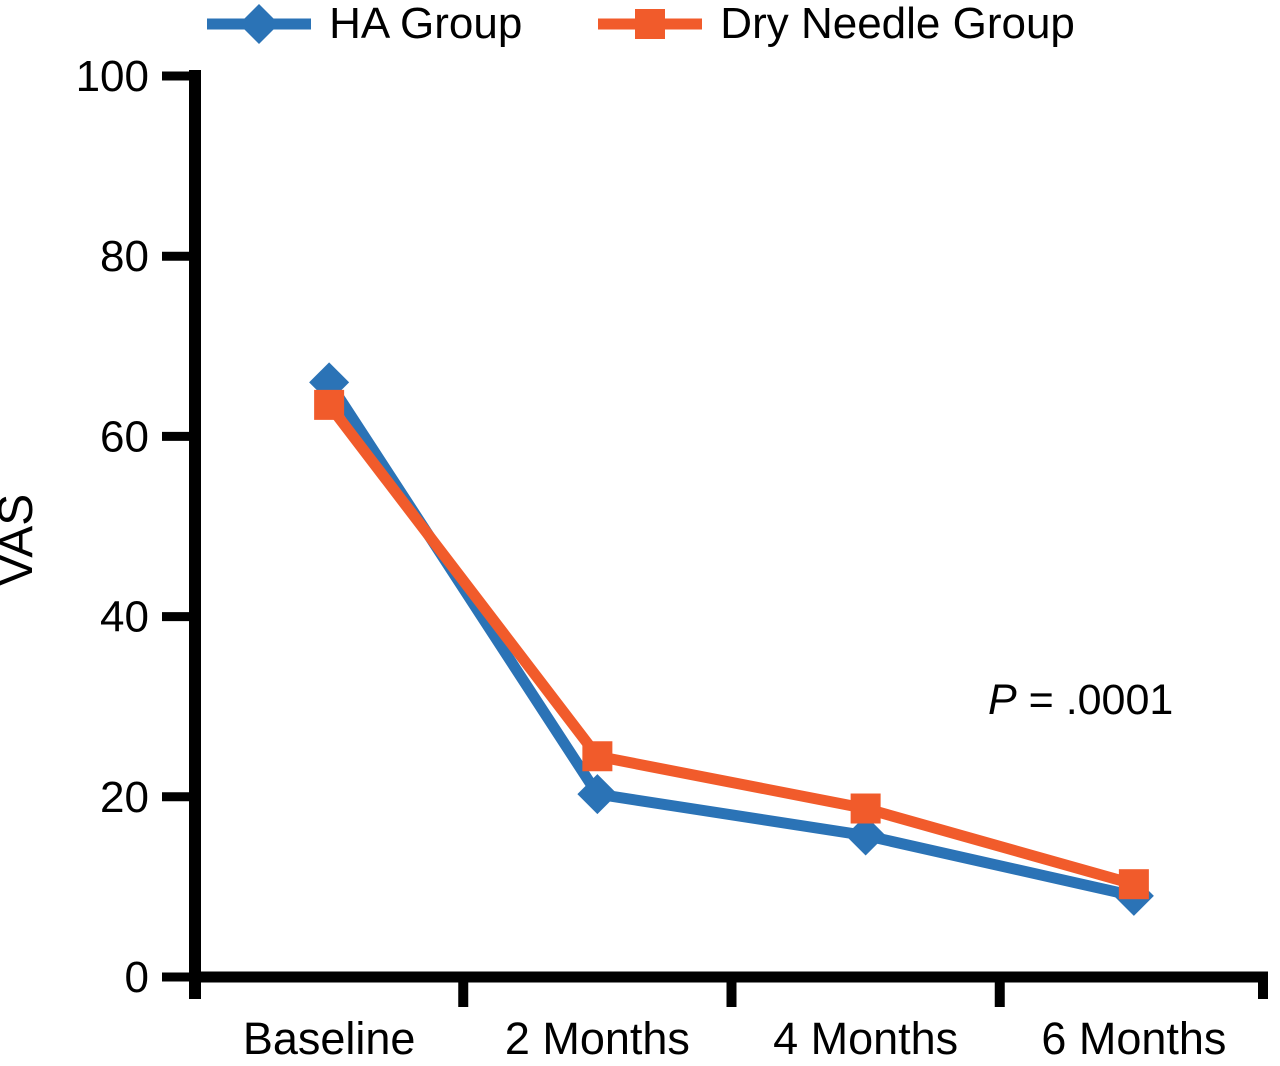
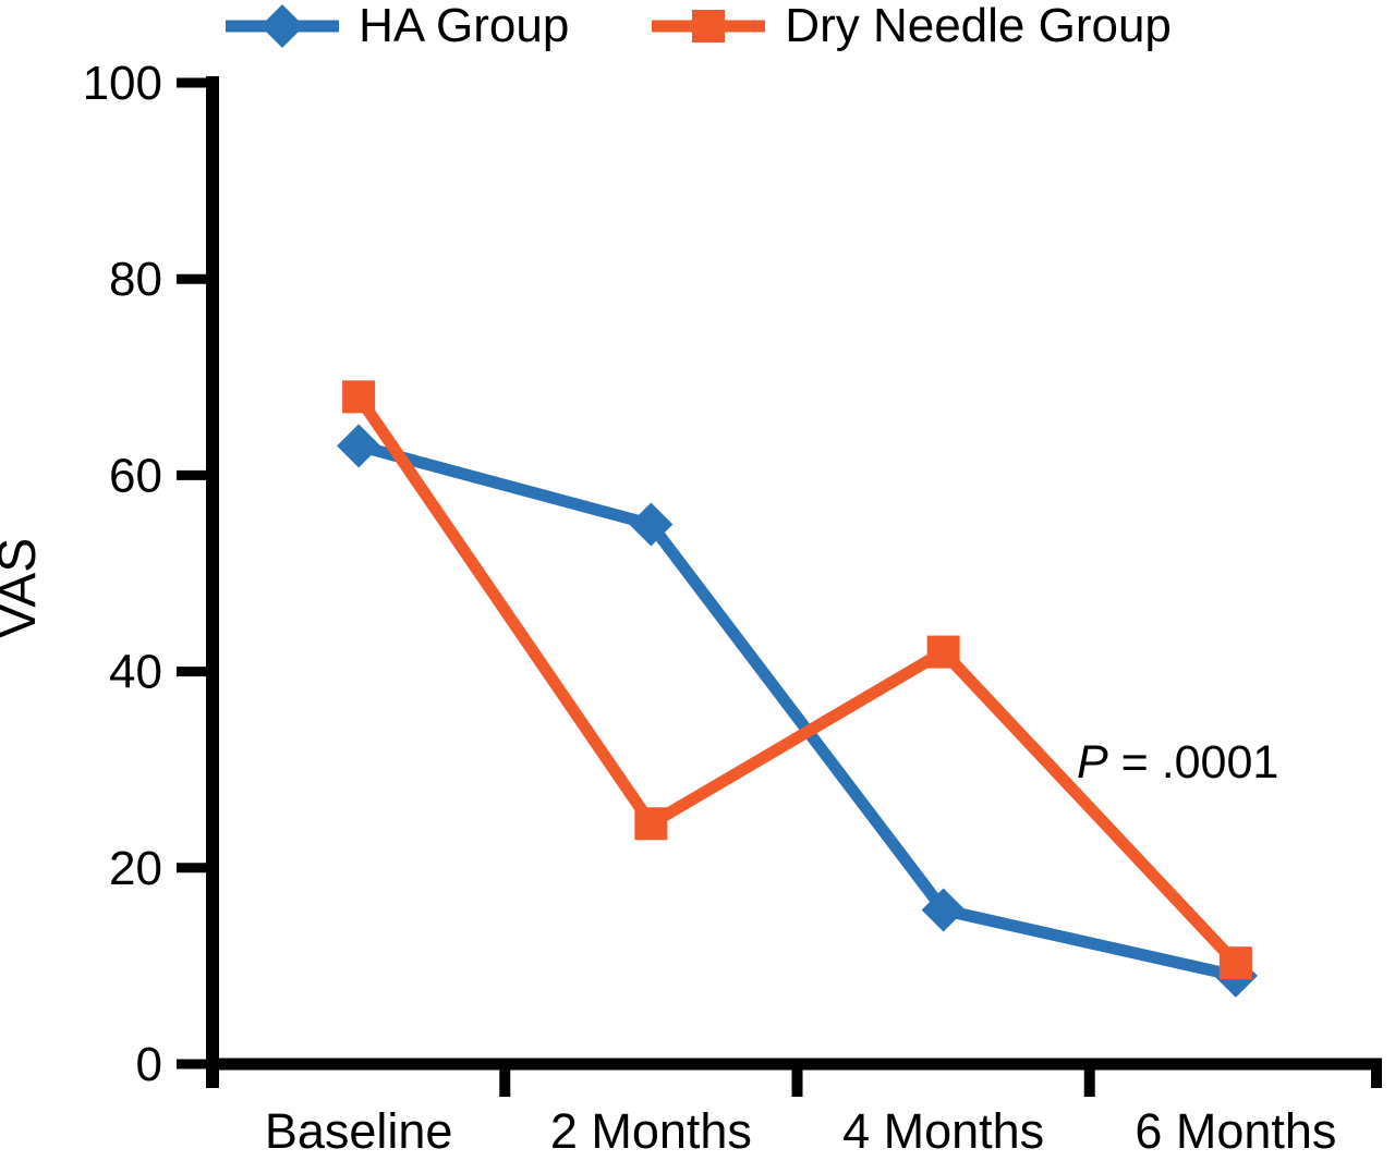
HA Group/Baseline: 66 -> 63
Dry Needle Group/Baseline: 64 -> 68
HA Group/2 Months: 20 -> 55
Dry Needle Group/4 Months: 19 -> 42
